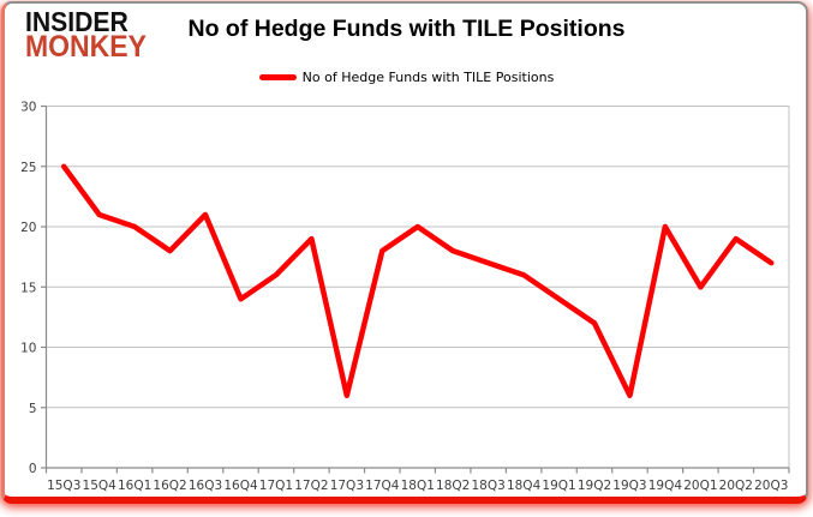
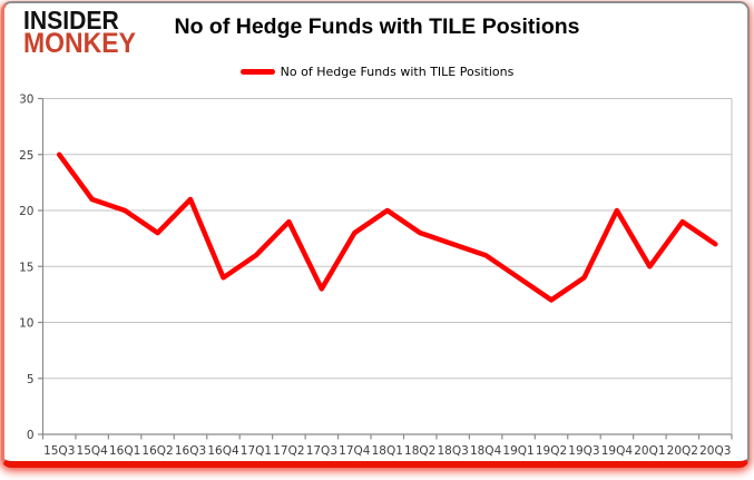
17Q3: 6 -> 13
19Q3: 6 -> 14
